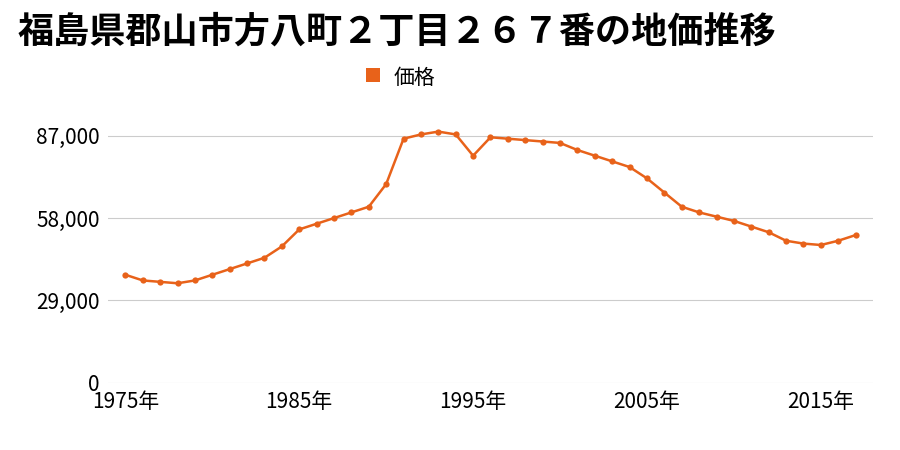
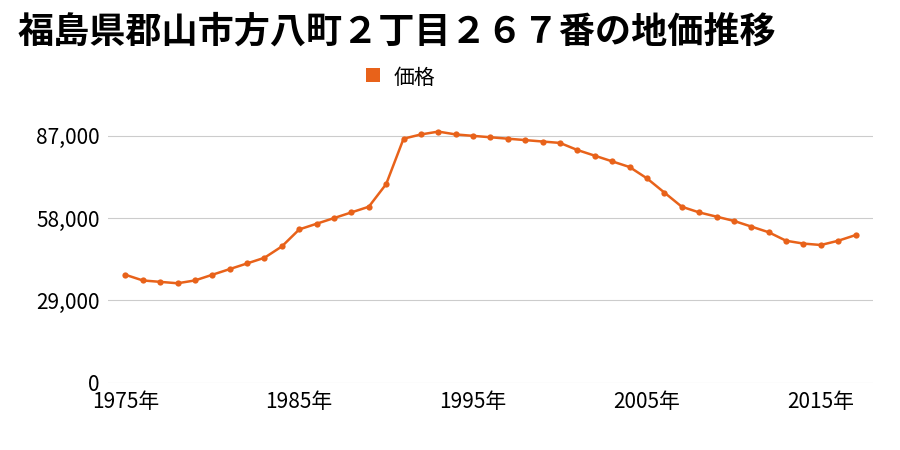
1995年: 80,000 -> 87,000
